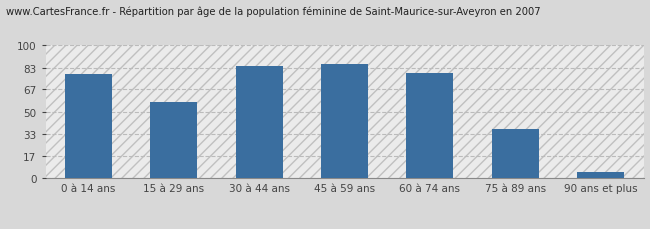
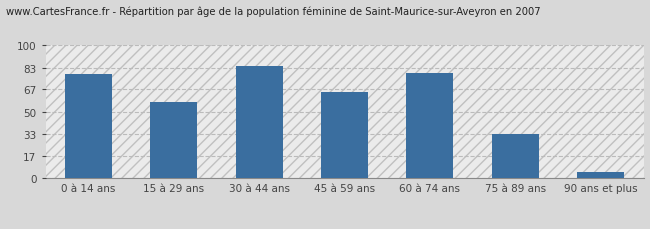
45 à 59 ans: 86 -> 65
75 à 89 ans: 37 -> 33
